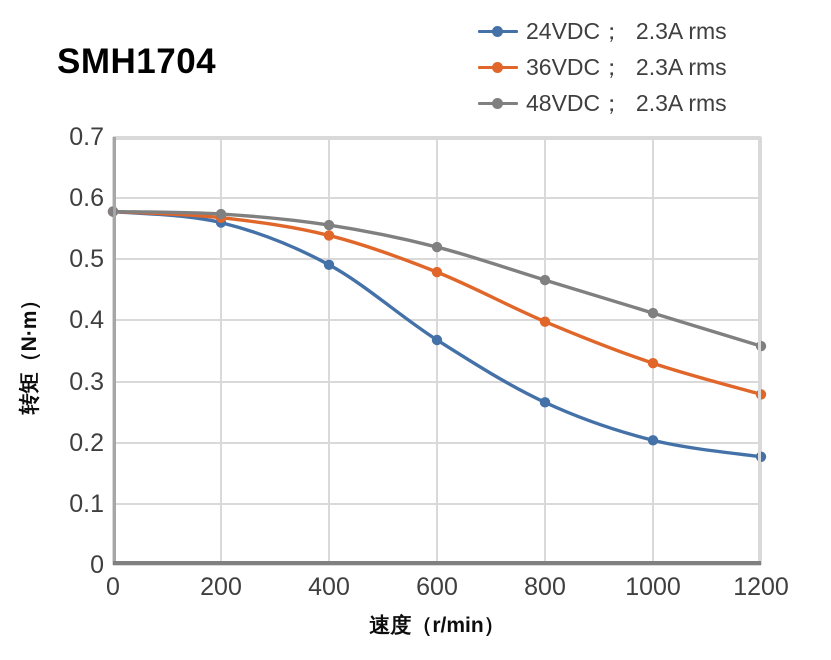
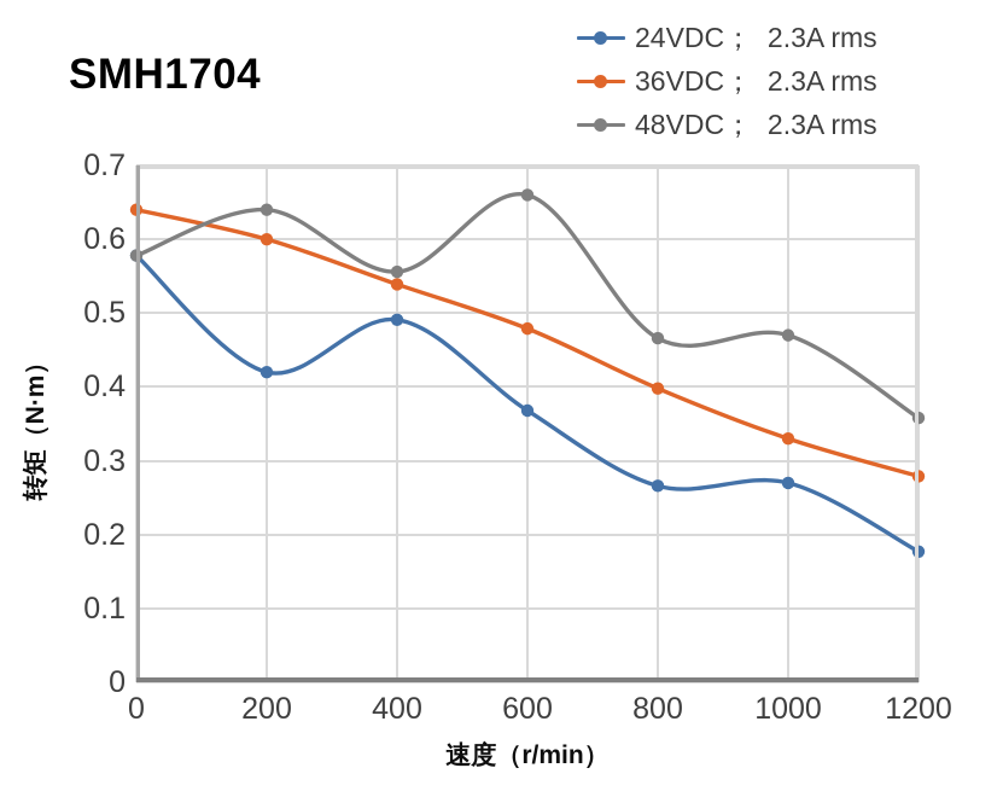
36VDC；2.3A rms/0: 0.58 -> 0.64
24VDC；2.3A rms/200: 0.56 -> 0.42
36VDC；2.3A rms/200: 0.57 -> 0.60
48VDC；2.3A rms/200: 0.57 -> 0.64
48VDC；2.3A rms/600: 0.52 -> 0.66
24VDC；2.3A rms/1000: 0.20 -> 0.27
48VDC；2.3A rms/1000: 0.41 -> 0.47
